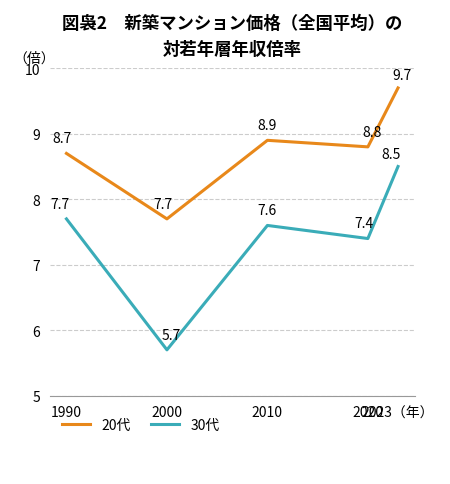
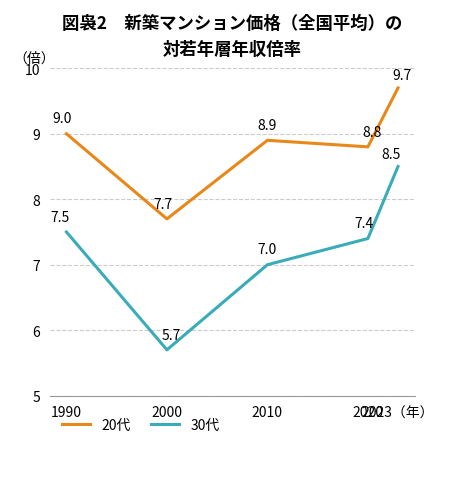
20代/1990: 8.7 -> 9.0
30代/1990: 7.7 -> 7.5
30代/2010: 7.6 -> 7.0
